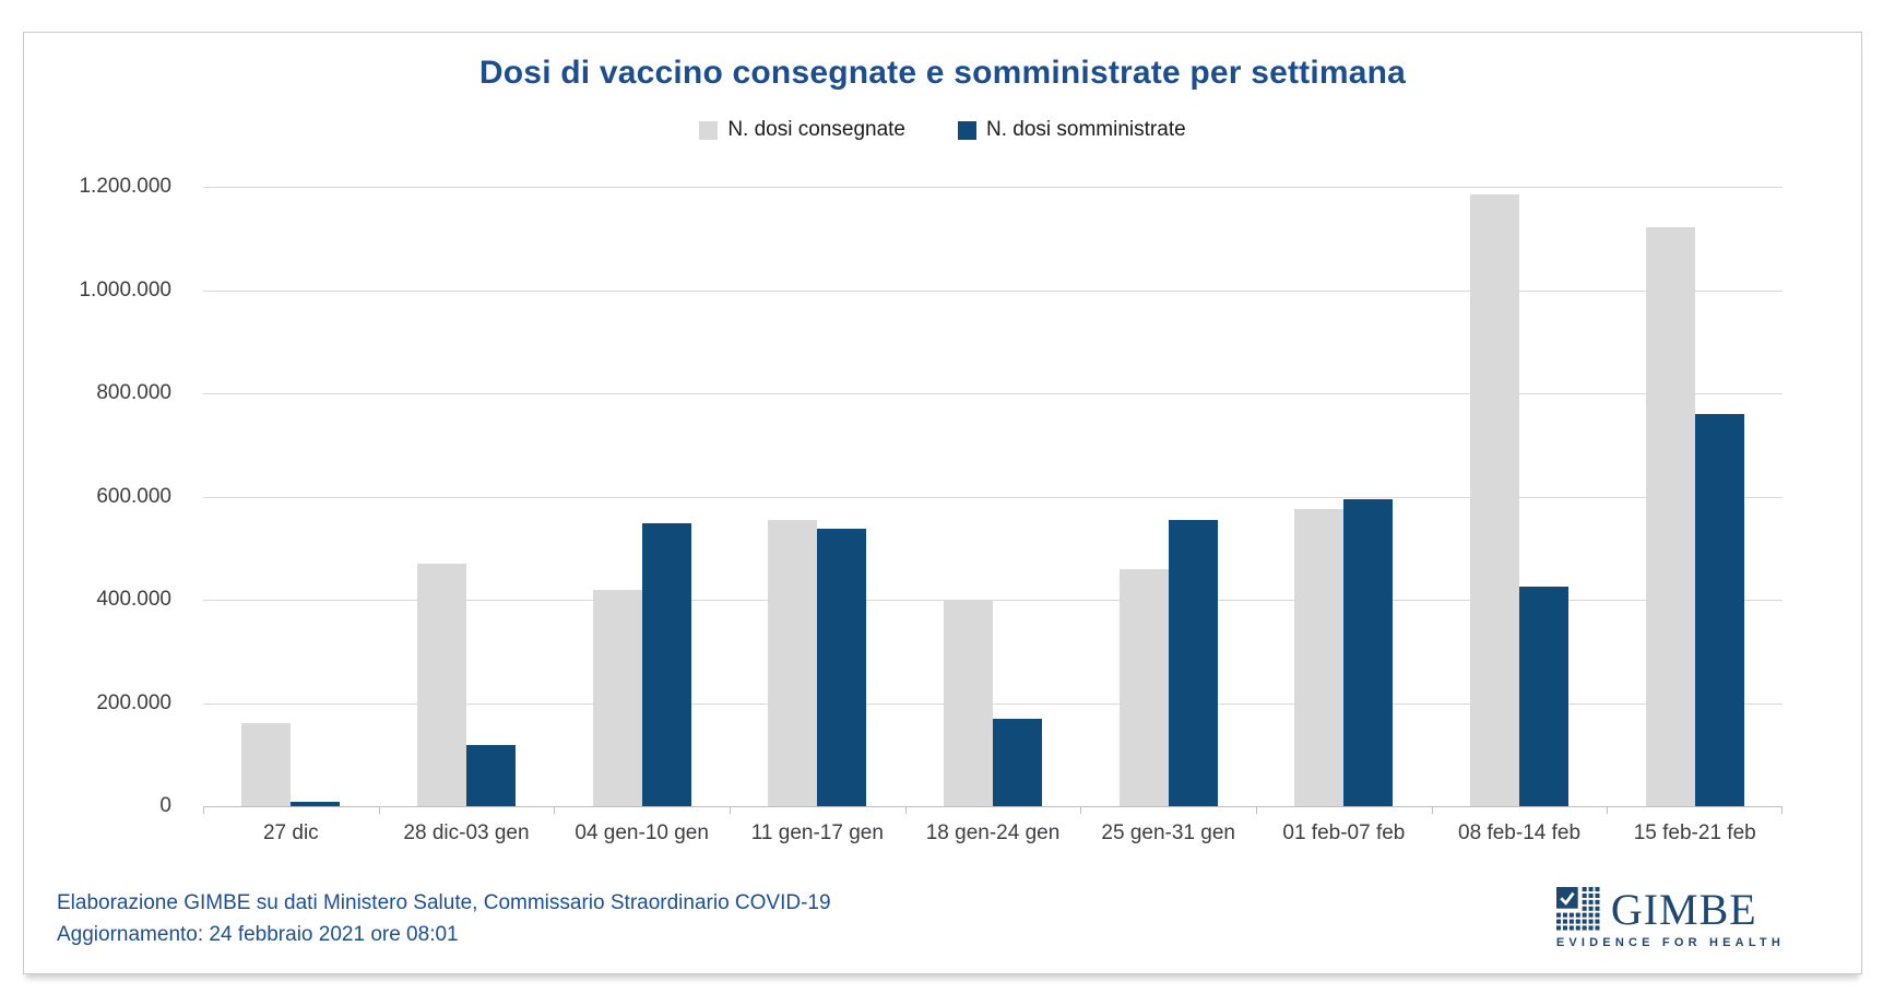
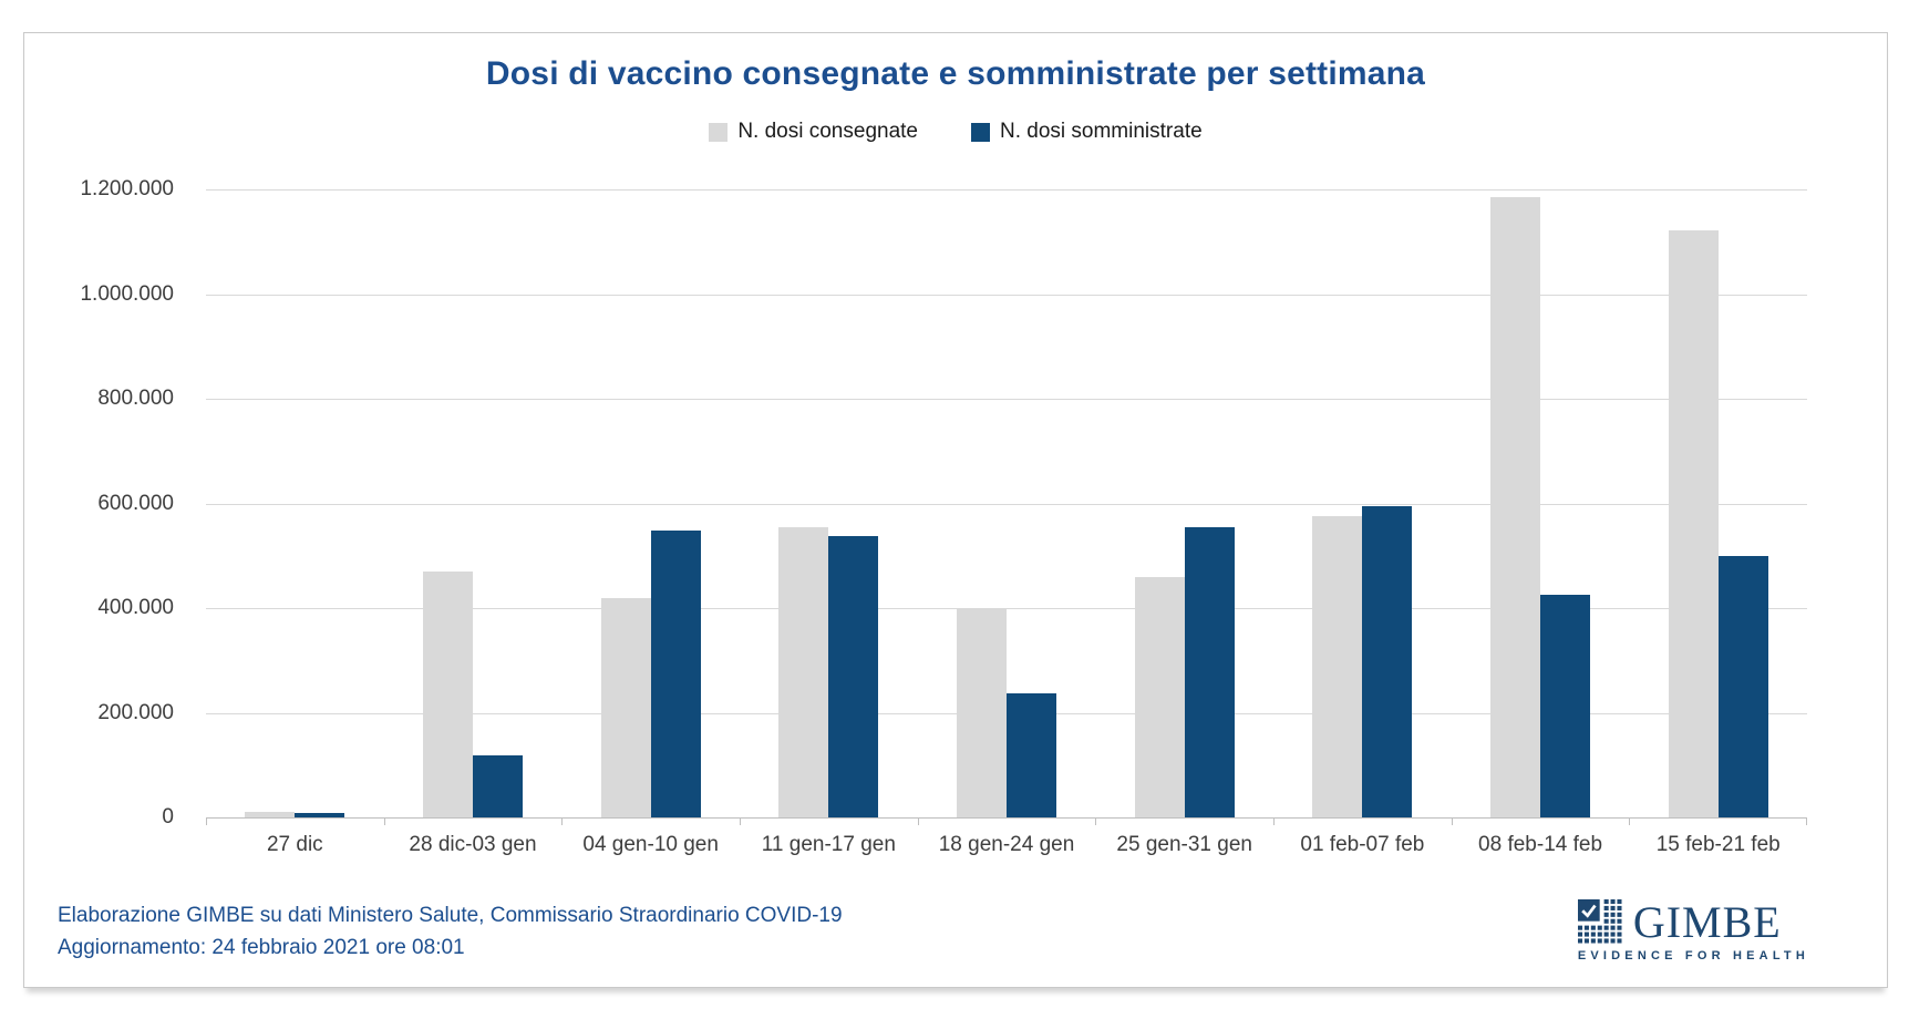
N. dosi consegnate/27 dic: 160000 -> 10000
N. dosi somministrate/18 gen-24 gen: 170000 -> 240000
N. dosi somministrate/15 feb-21 feb: 760000 -> 500000
